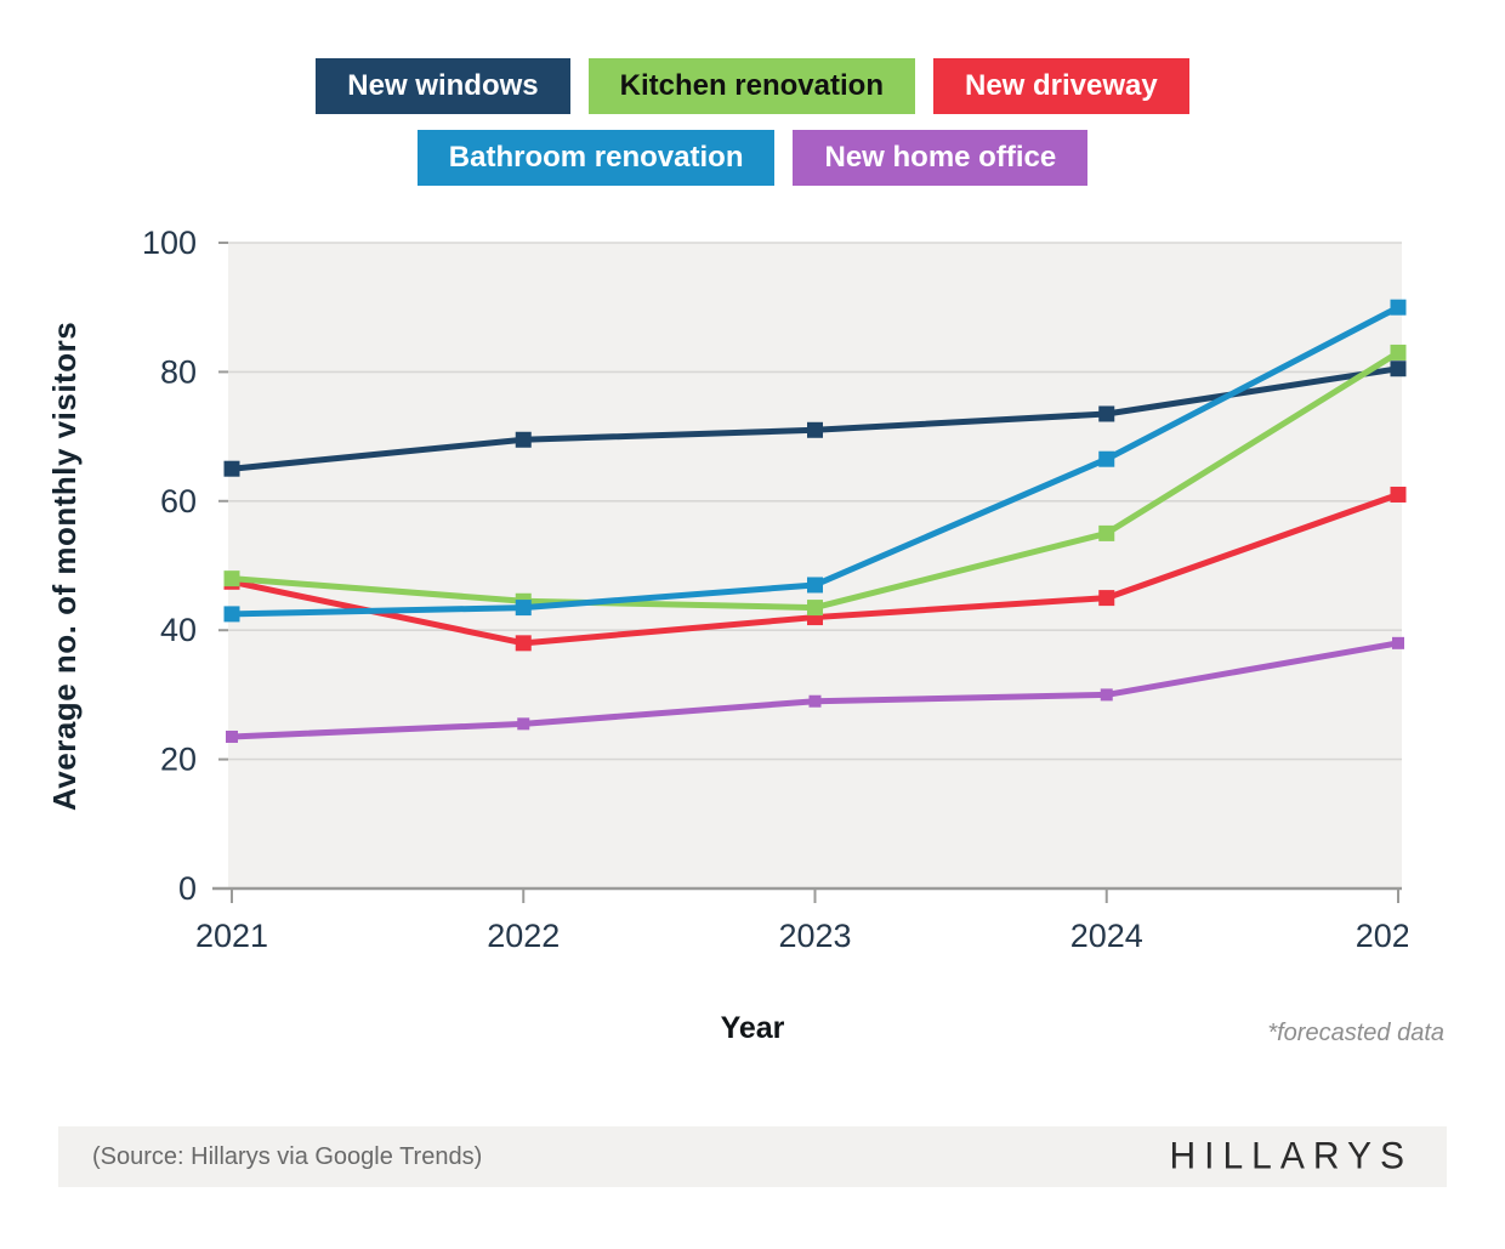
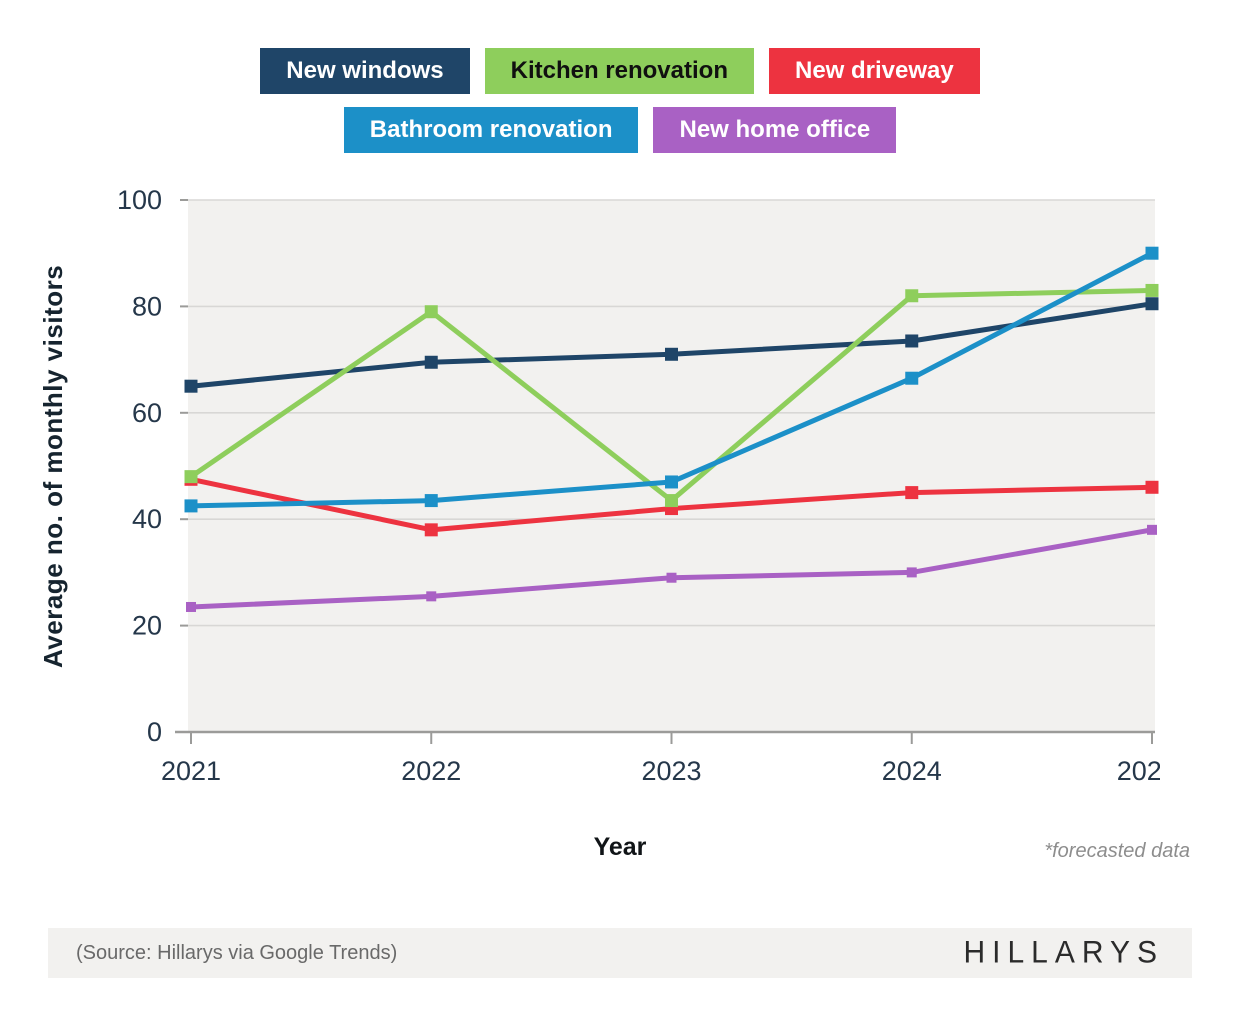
Kitchen renovation/2022: 44 -> 79
Kitchen renovation/2024: 55 -> 82
New driveway/2025*: 61 -> 46
